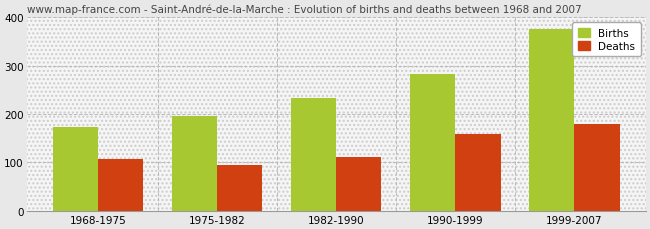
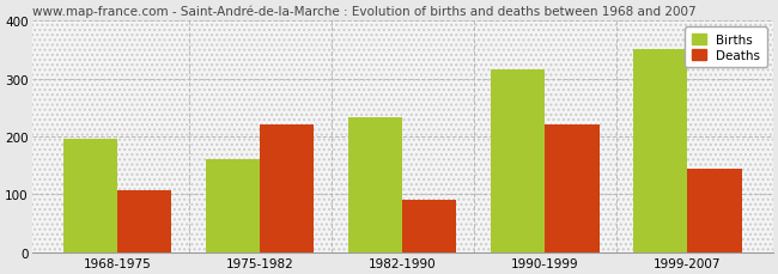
Births/1968-1975: 173 -> 195
Births/1975-1982: 196 -> 160
Deaths/1975-1982: 94 -> 220
Deaths/1982-1990: 111 -> 90
Births/1990-1999: 283 -> 315
Deaths/1990-1999: 159 -> 220
Births/1999-2007: 375 -> 350
Deaths/1999-2007: 180 -> 145
